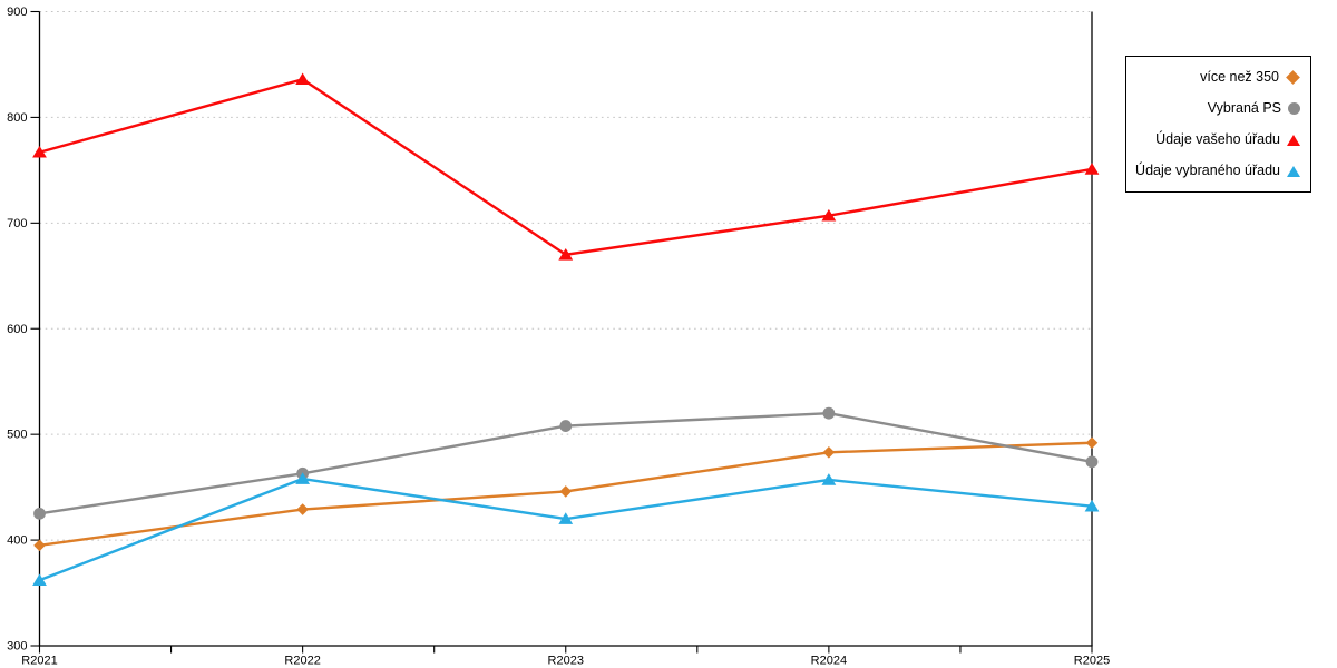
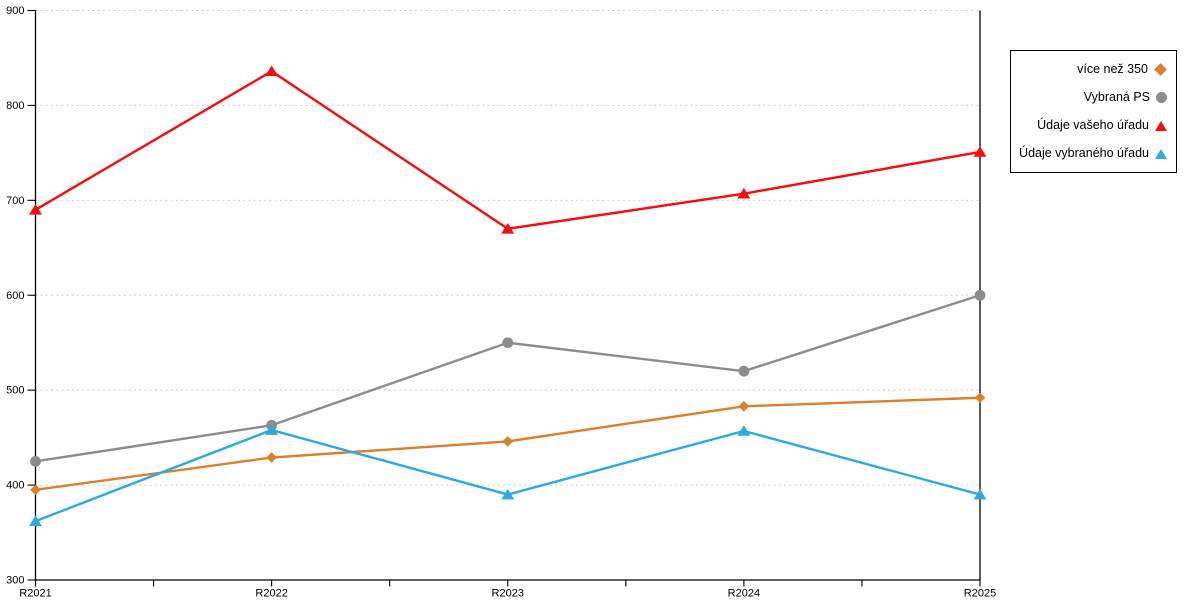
Údaje vašeho úřadu/R2021: 770 -> 690
Vybraná PS/R2023: 510 -> 550
Údaje vybraného úřadu/R2023: 420 -> 390
Vybraná PS/R2025: 470 -> 600
Údaje vybraného úřadu/R2025: 430 -> 390
